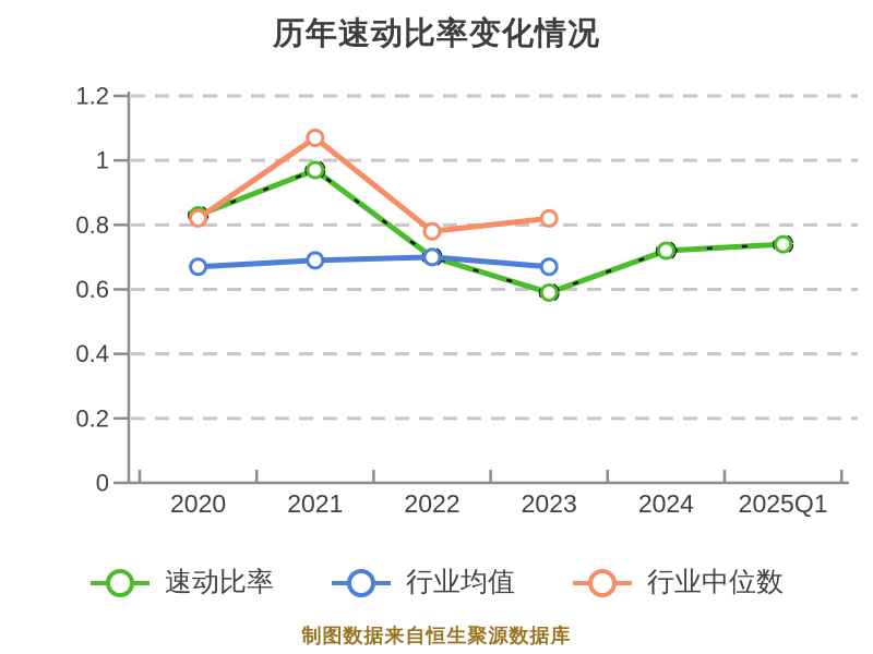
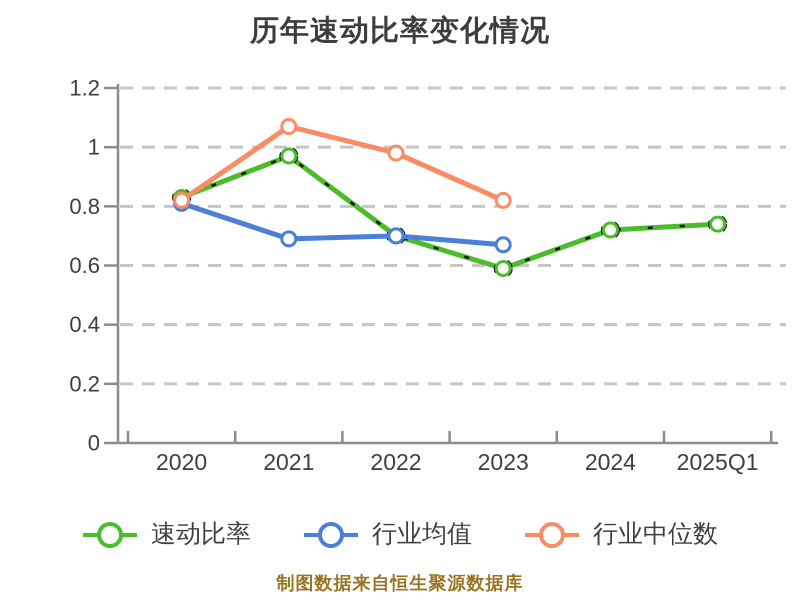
行业均值/2020: 0.67 -> 0.81
行业中位数/2022: 0.78 -> 0.98
